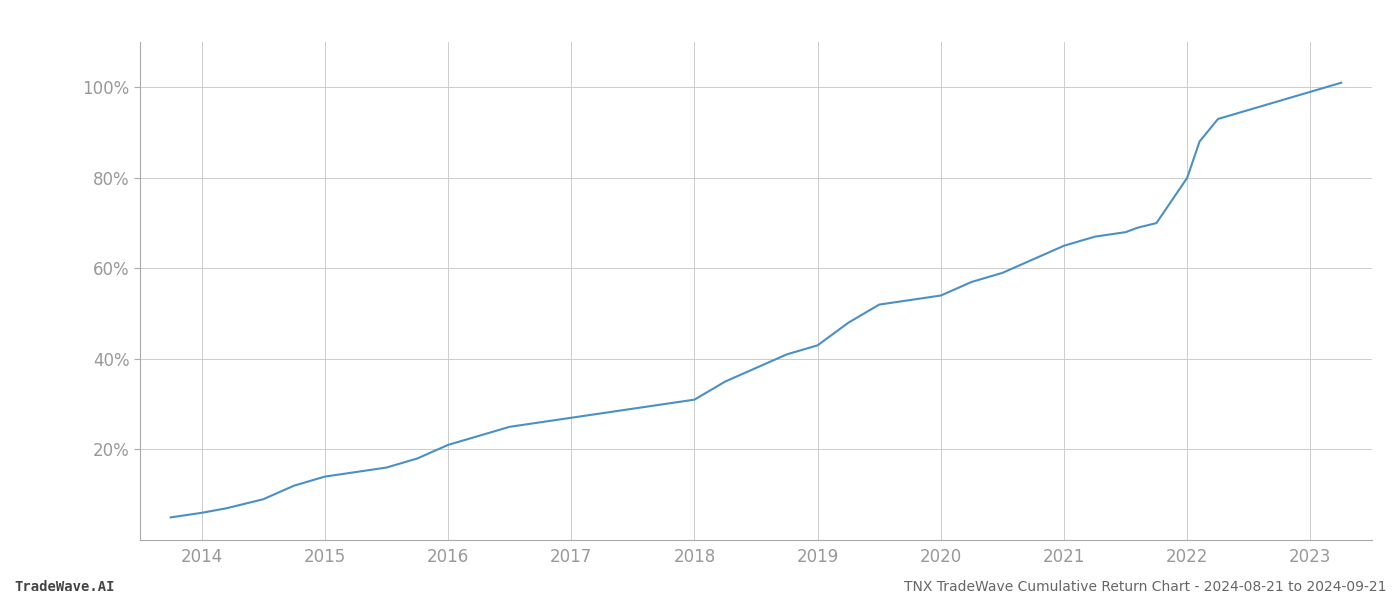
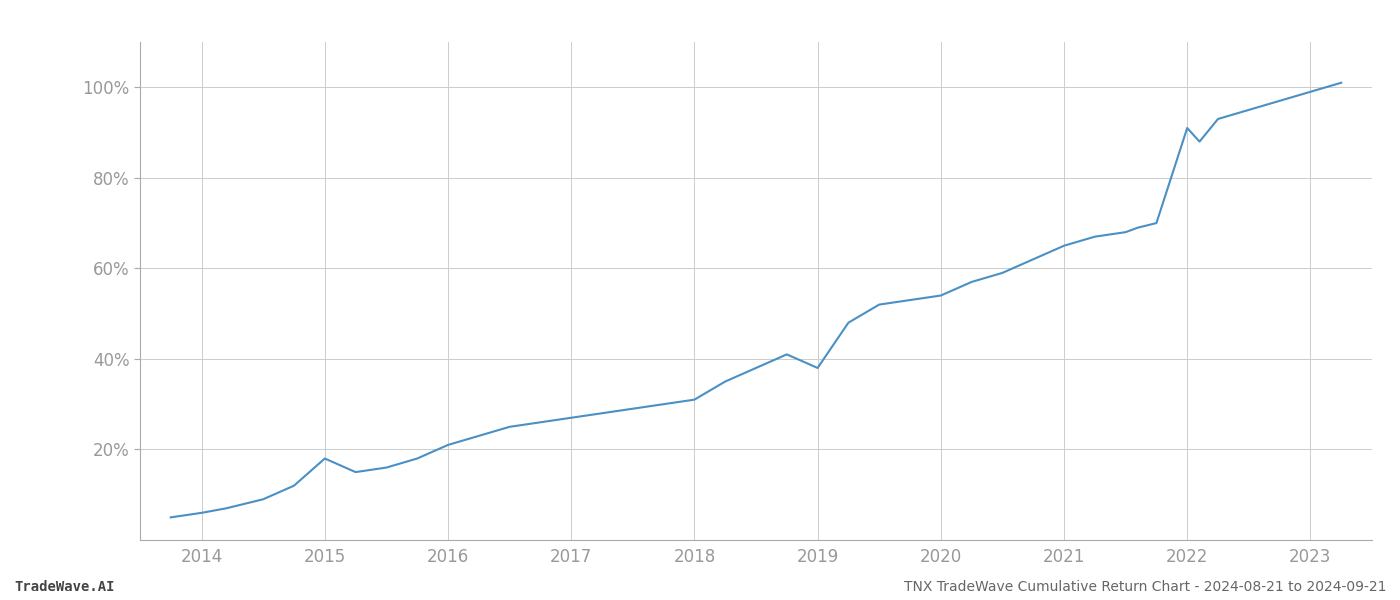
2015: 14% -> 18%
2019: 43% -> 38%
2022: 80% -> 91%
